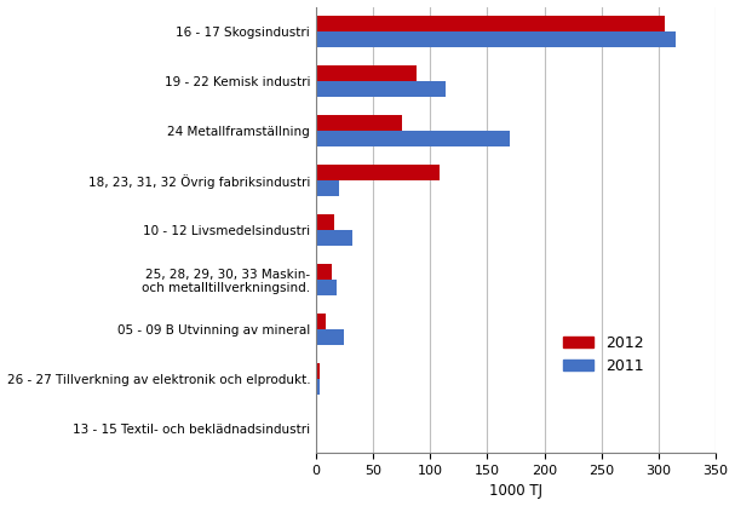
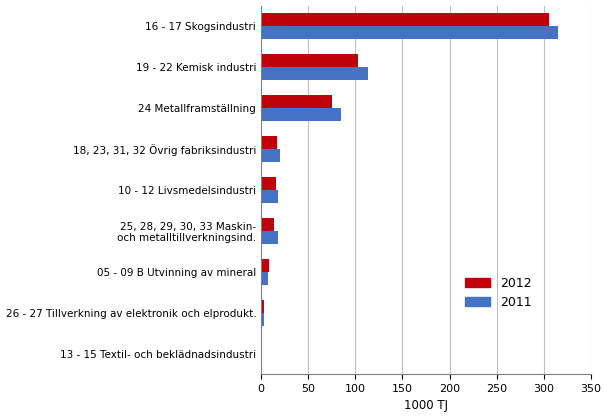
2012/19 - 22 Kemisk industri: 88 -> 103
2011/24 Metallframställning: 170 -> 85
2012/18, 23, 31, 32 Övrig fabriksindustri: 108 -> 17
2011/10 - 12 Livsmedelsindustri: 32 -> 18
2011/05 - 09 B Utvinning av mineral: 24 -> 7
